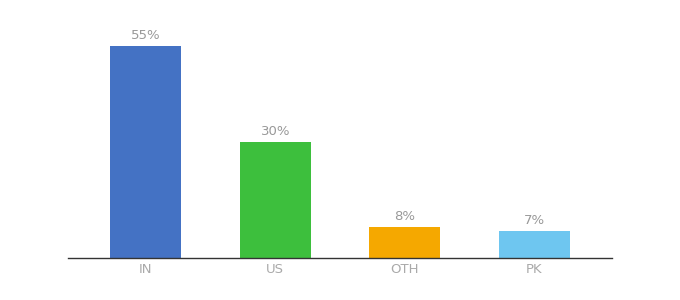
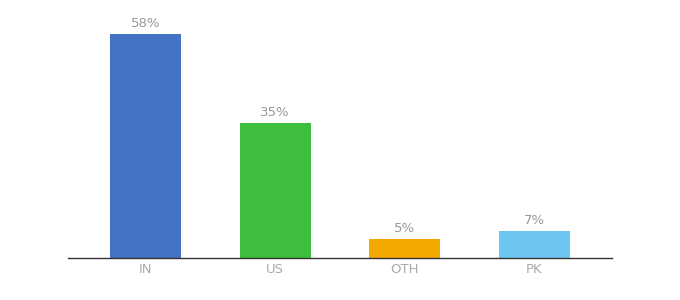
IN: 55% -> 58%
US: 30% -> 35%
OTH: 8% -> 5%
